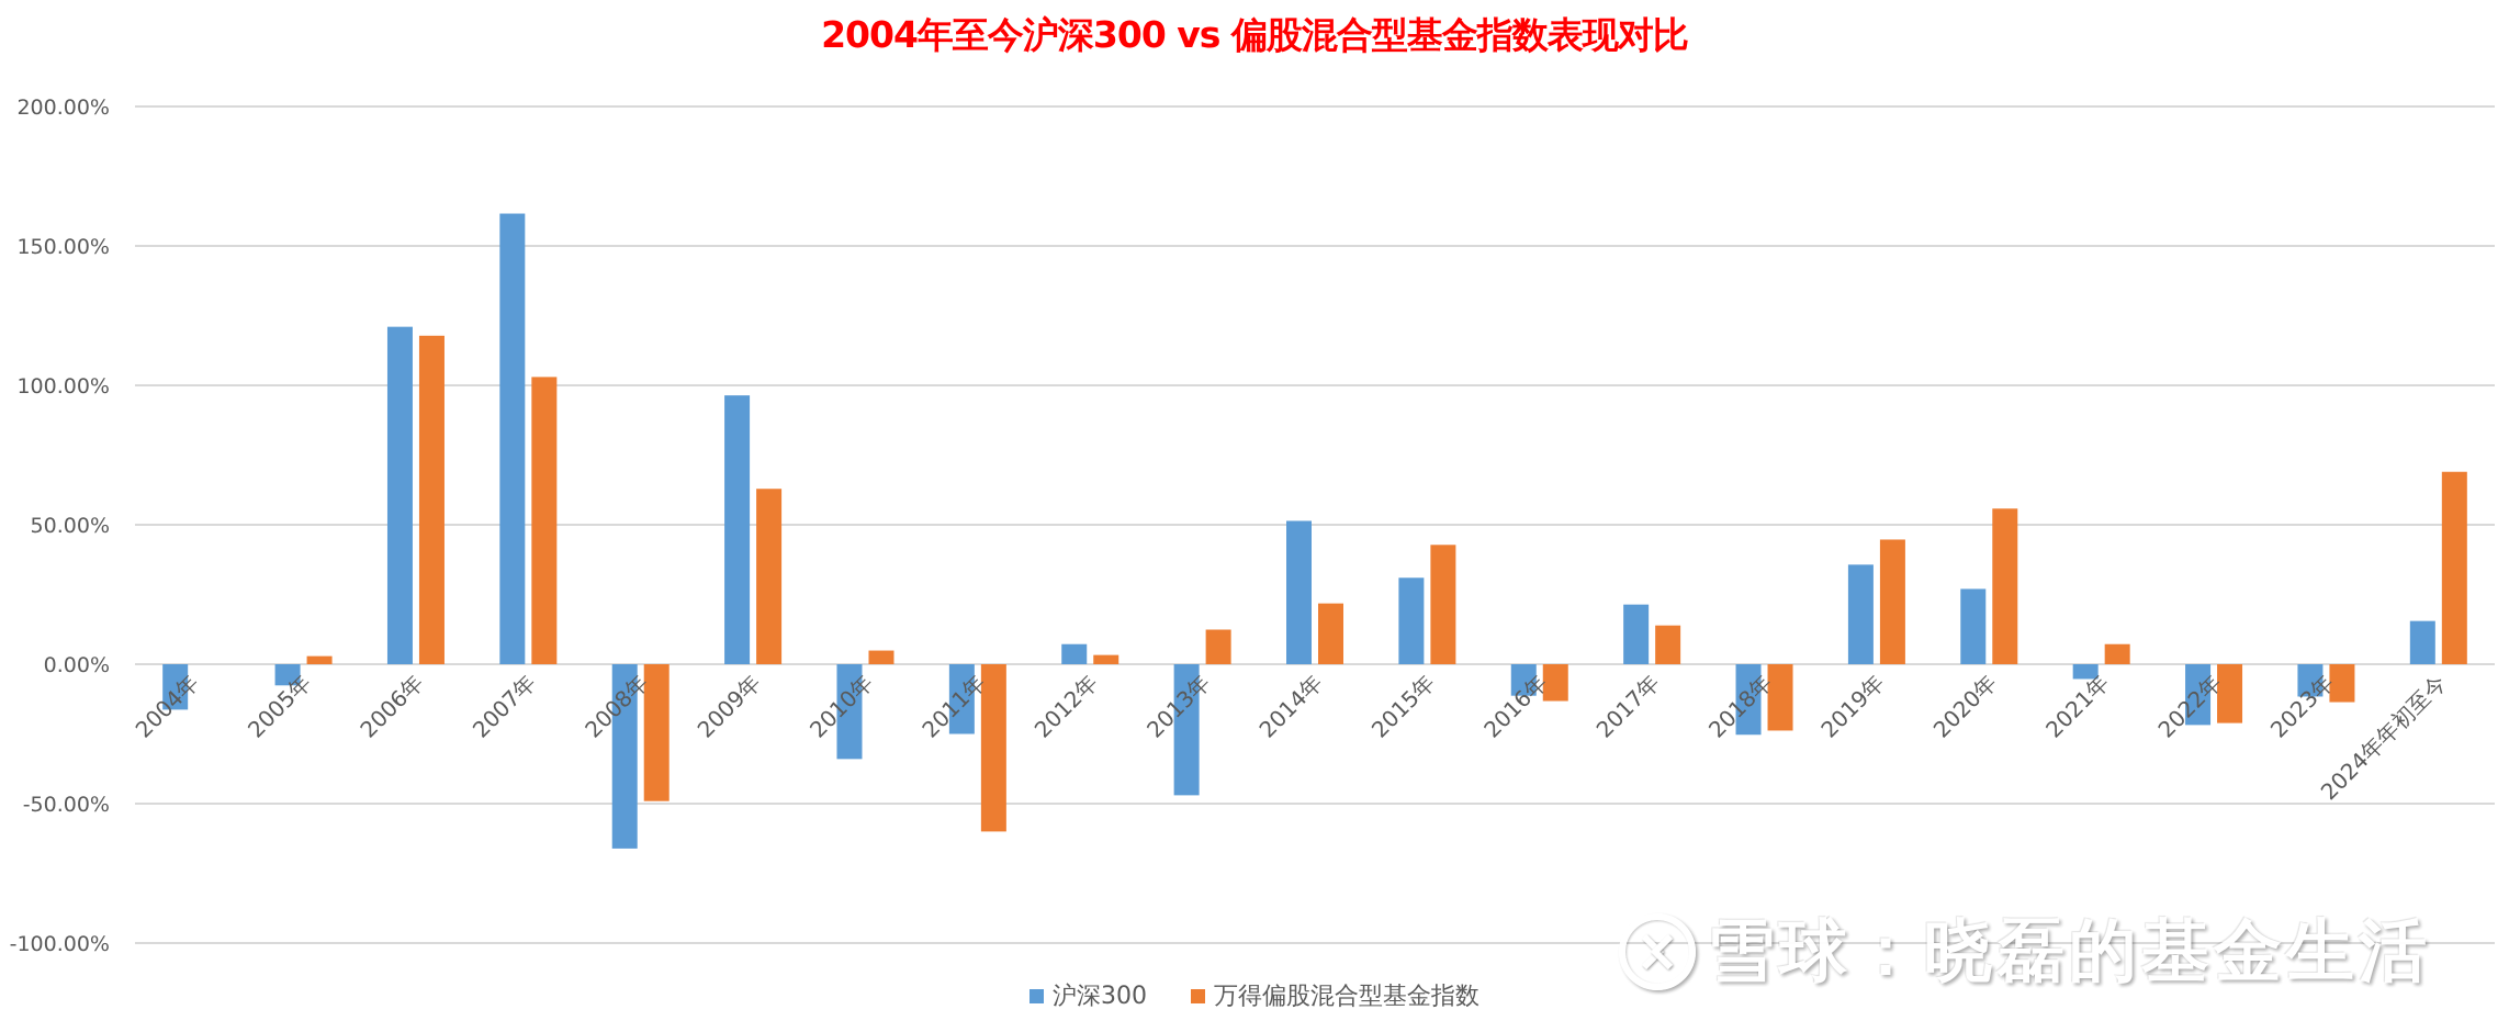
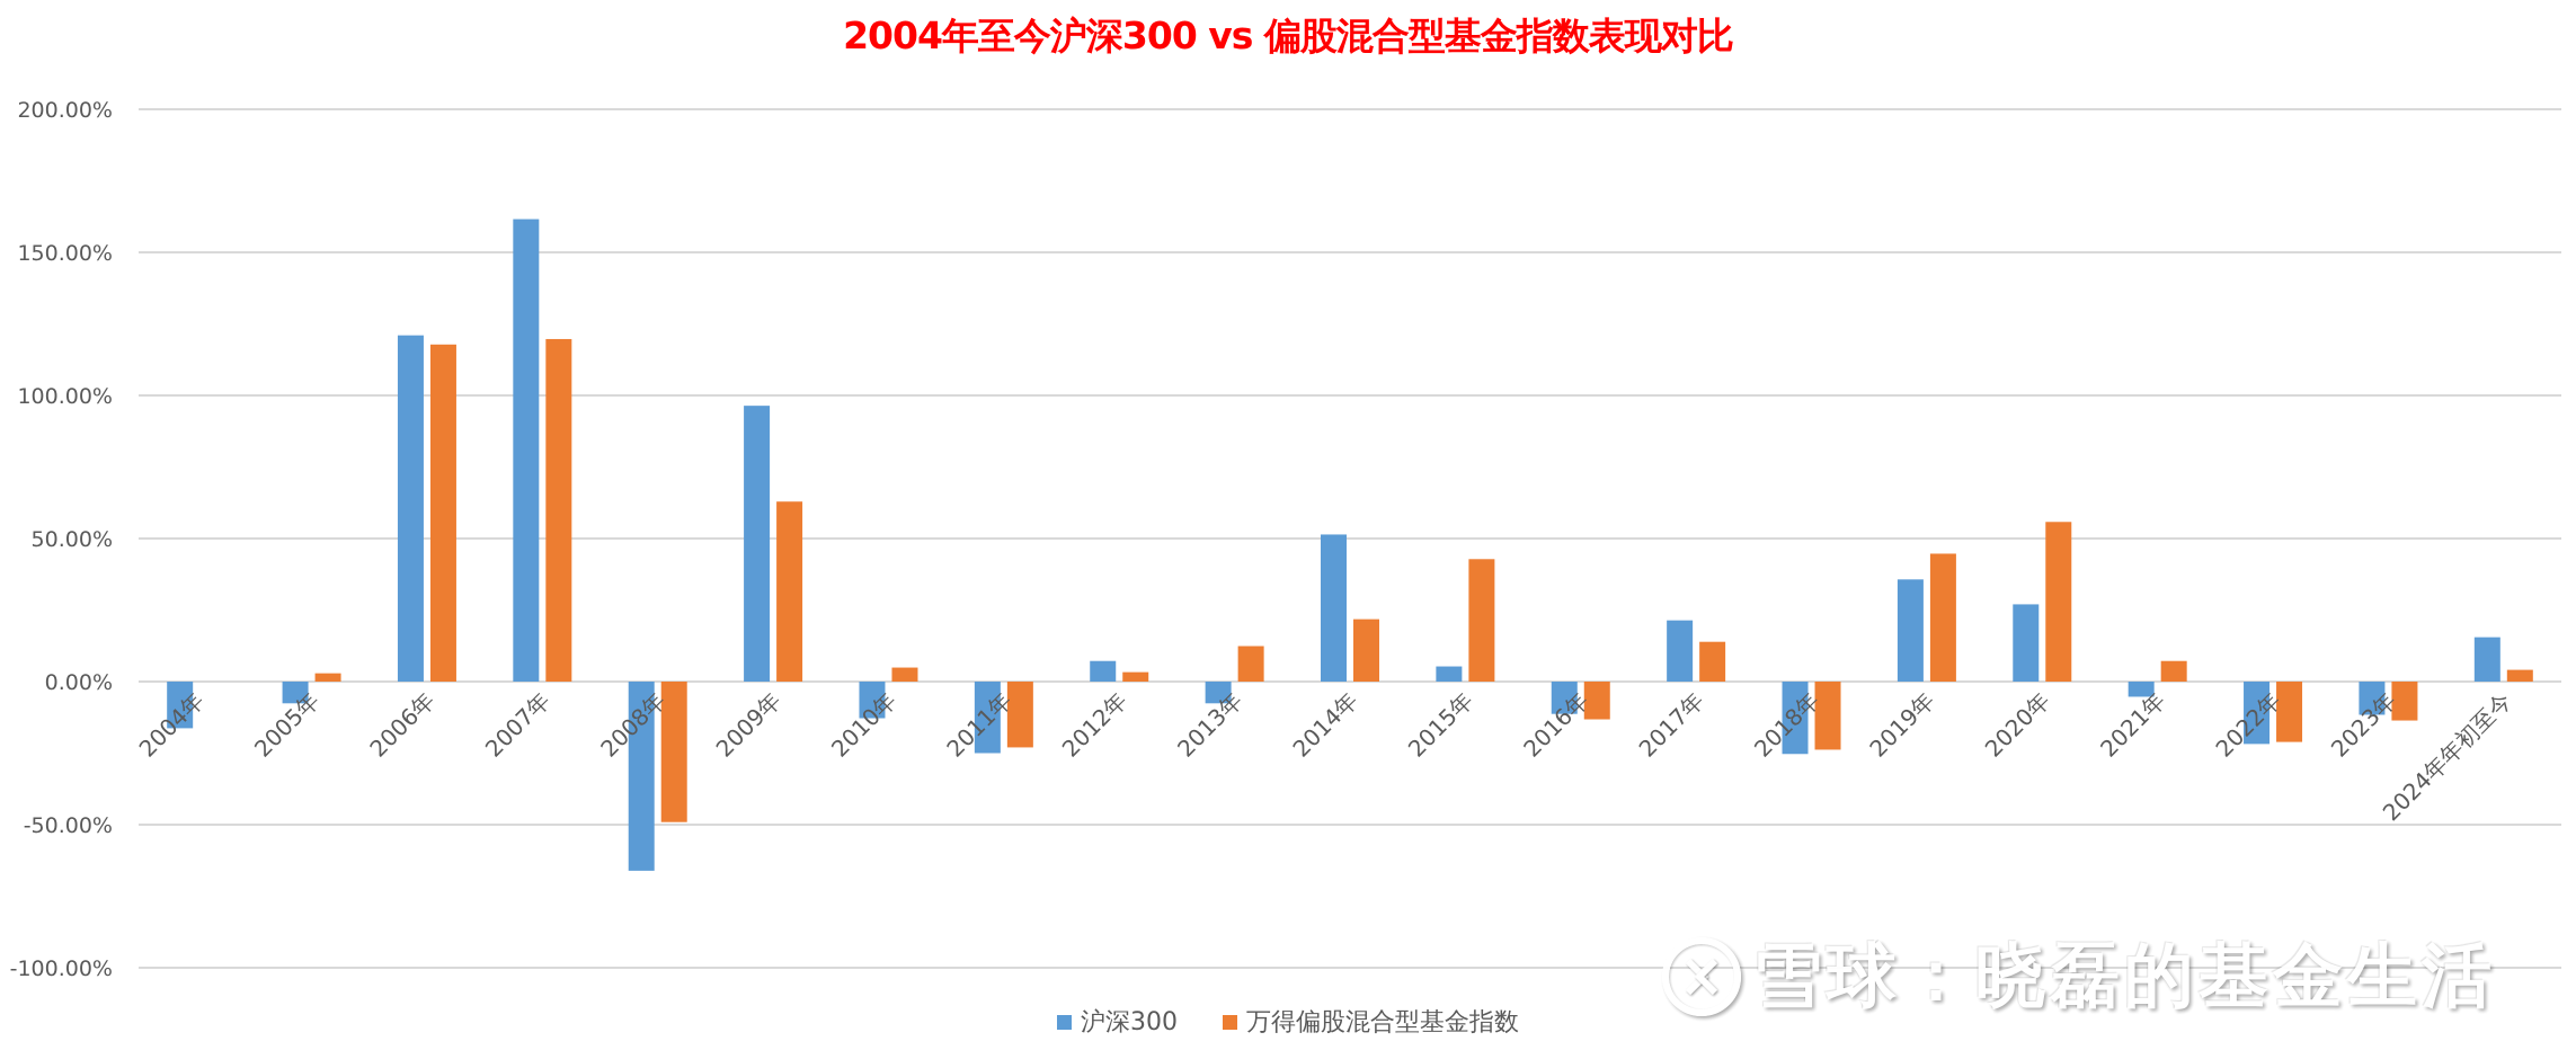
万得偏股混合型基金指数/2007年: 103% -> 120%
沪深300/2010年: -34% -> -13%
万得偏股混合型基金指数/2011年: -60% -> -23%
沪深300/2013年: -47% -> -8%
沪深300/2015年: 31% -> 5%
万得偏股混合型基金指数/2024年年初至今: 69% -> 4%
